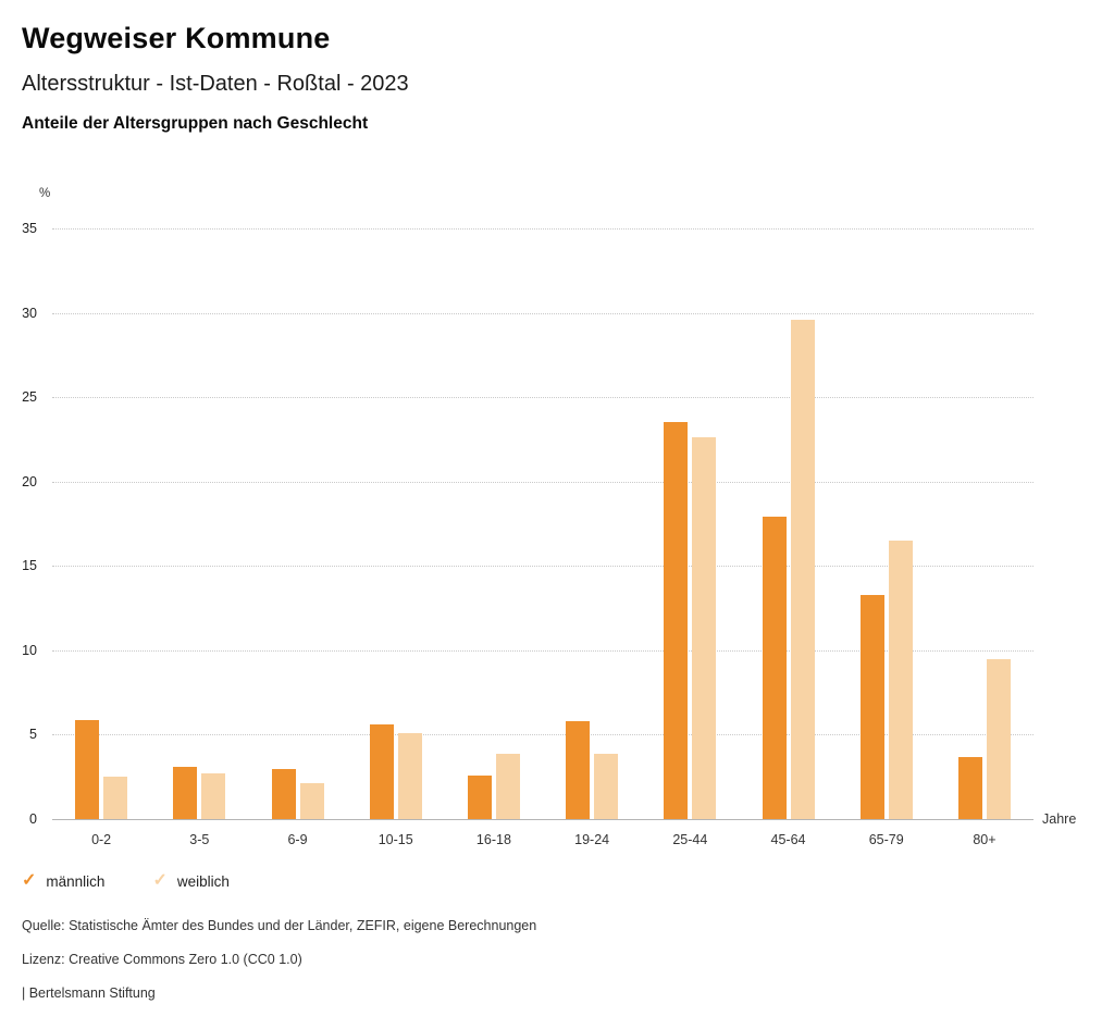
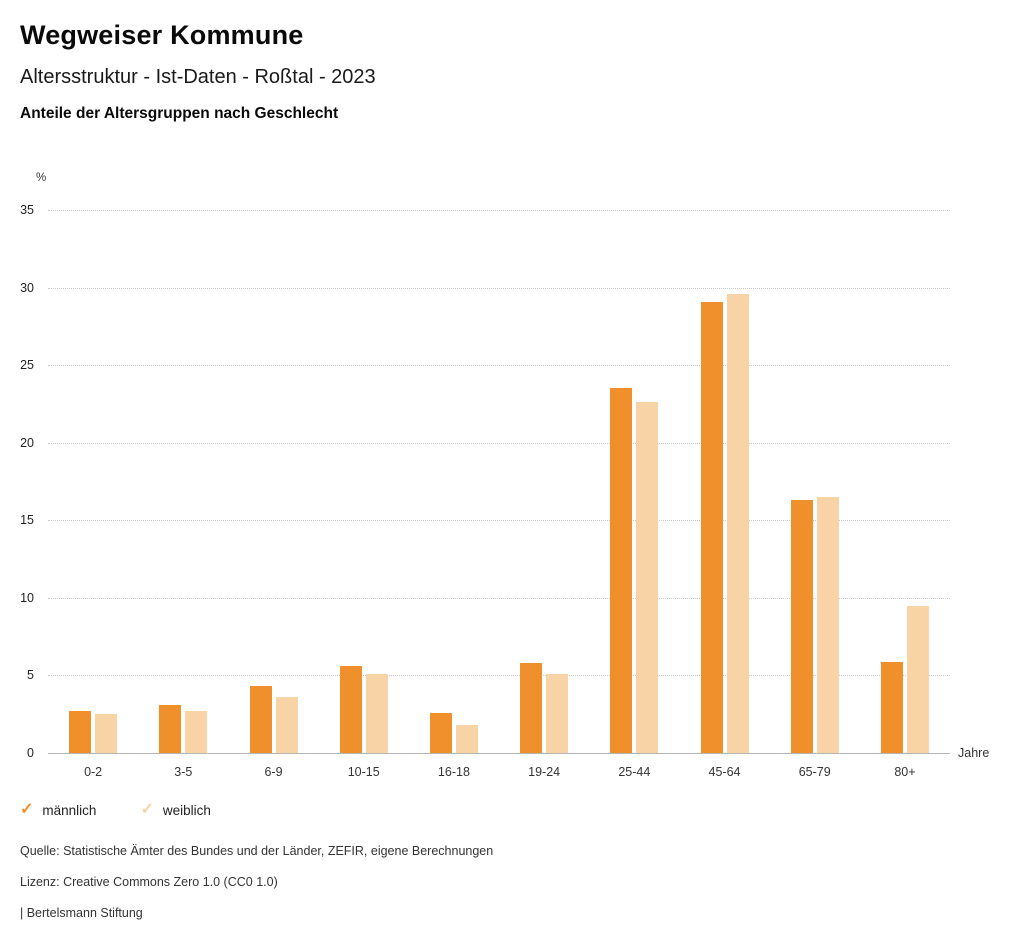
männlich/0-2: 5.9 -> 2.7
männlich/6-9: 3.0 -> 4.3
weiblich/6-9: 2.1 -> 3.6
weiblich/16-18: 3.9 -> 1.8
weiblich/19-24: 3.9 -> 5.1
männlich/45-64: 17.9 -> 29.1
männlich/65-79: 13.3 -> 16.3
männlich/80+: 3.7 -> 5.9
